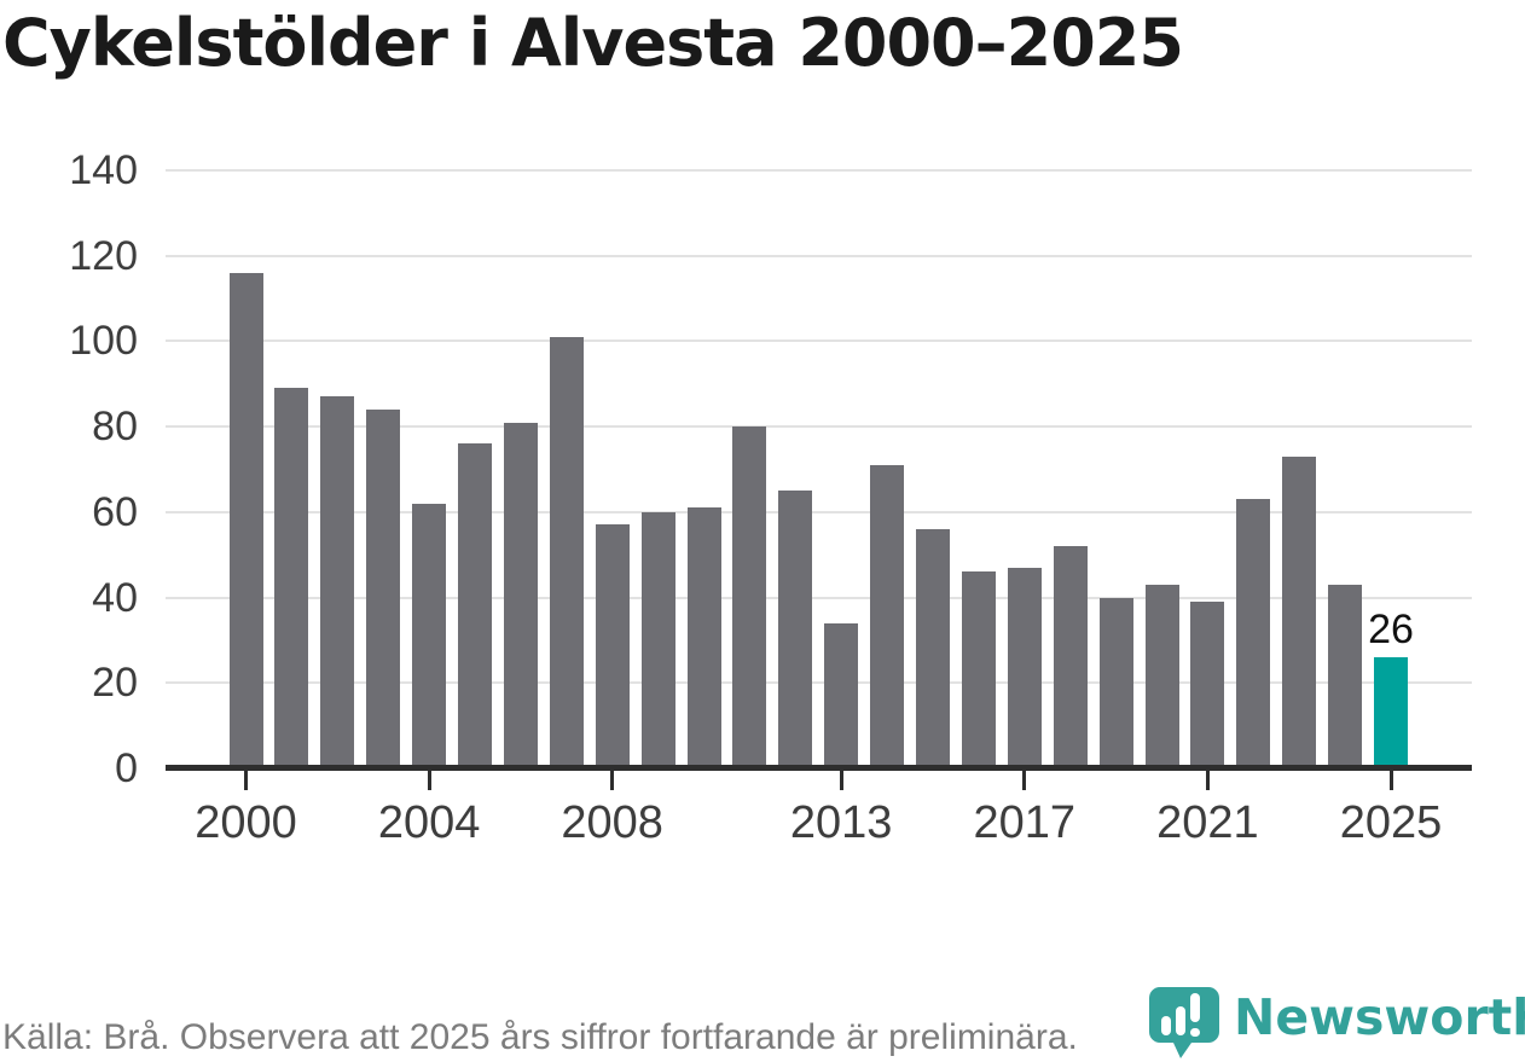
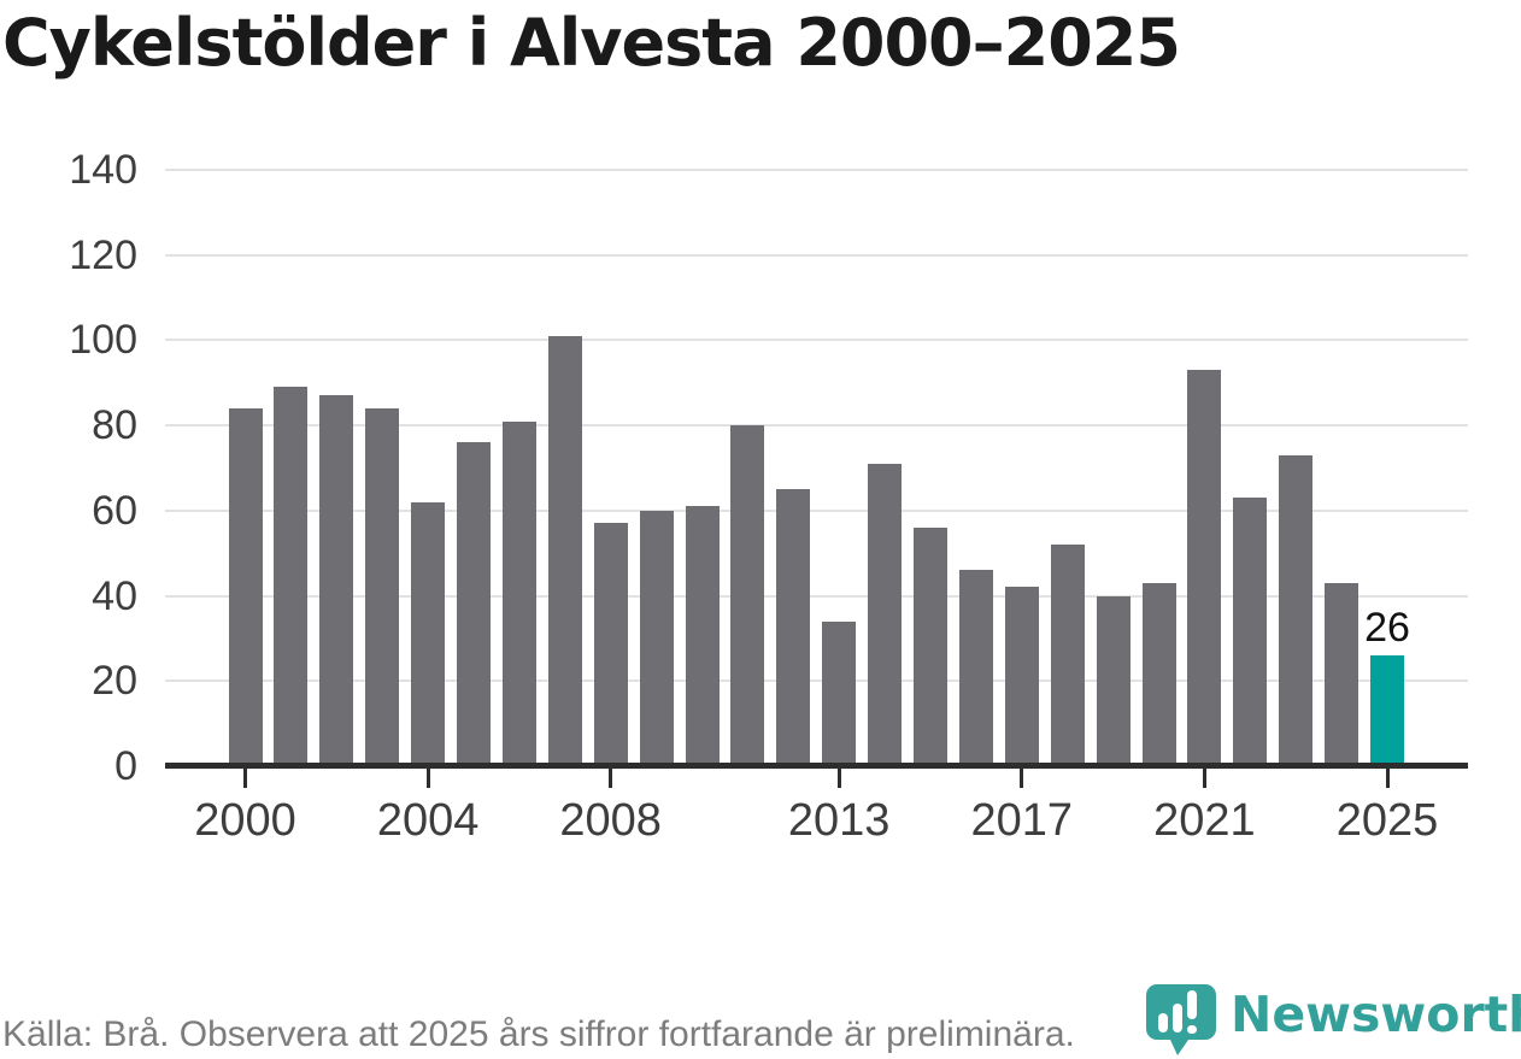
2000: 116 -> 84
2017: 47 -> 42
2021: 39 -> 93
